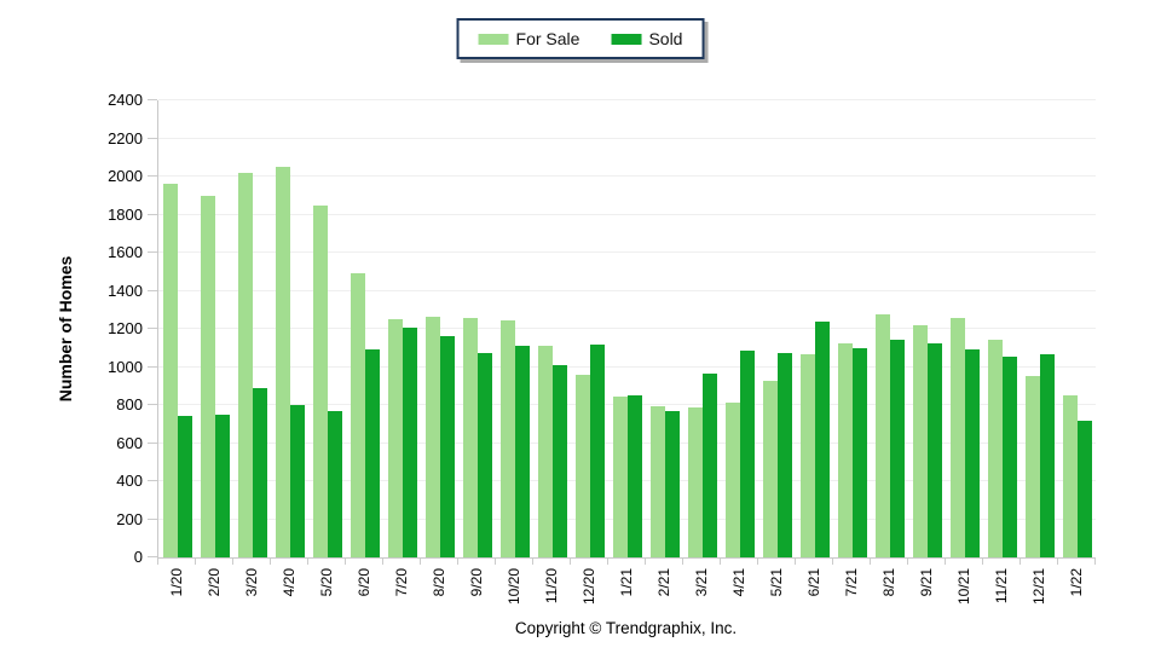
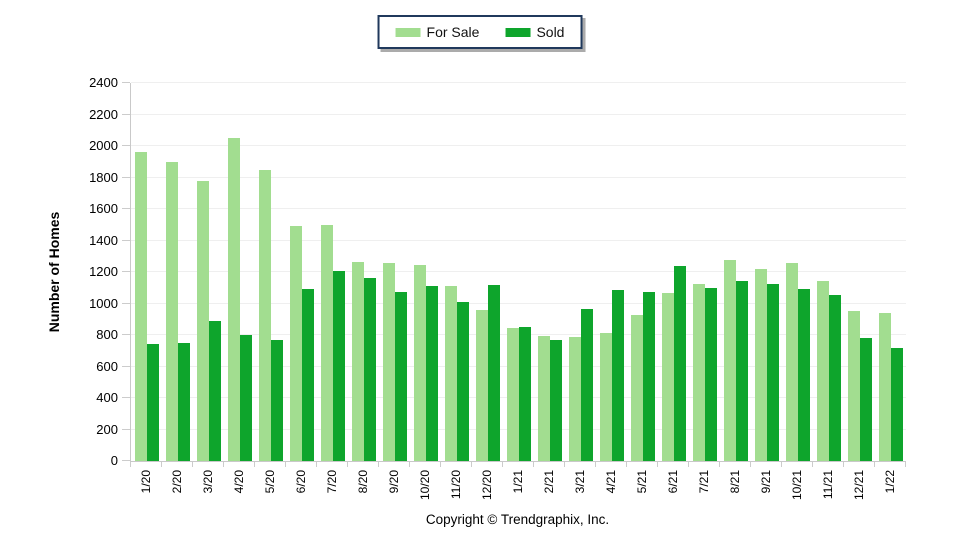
For Sale/3/20: 2020 -> 1780
For Sale/7/20: 1250 -> 1500
Sold/12/21: 1060 -> 780
For Sale/1/22: 850 -> 940
